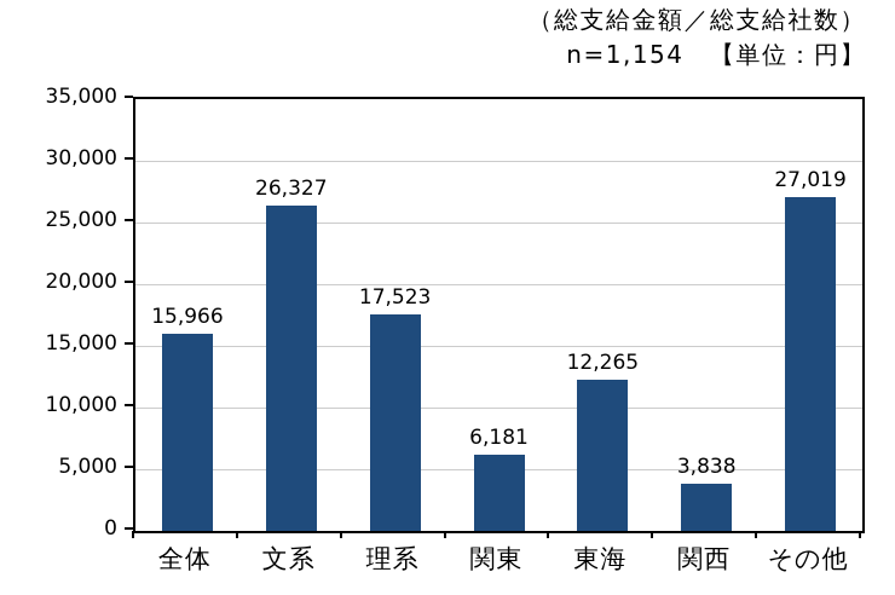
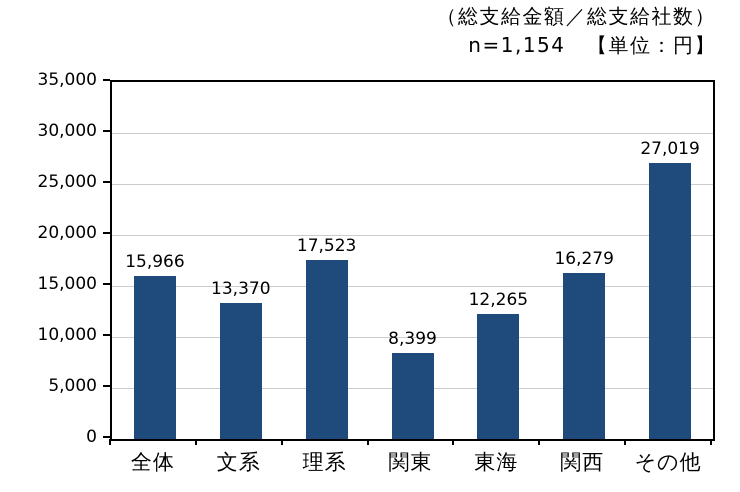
文系: 26,327 -> 13,370
関東: 6,181 -> 8,399
関西: 3,838 -> 16,279
